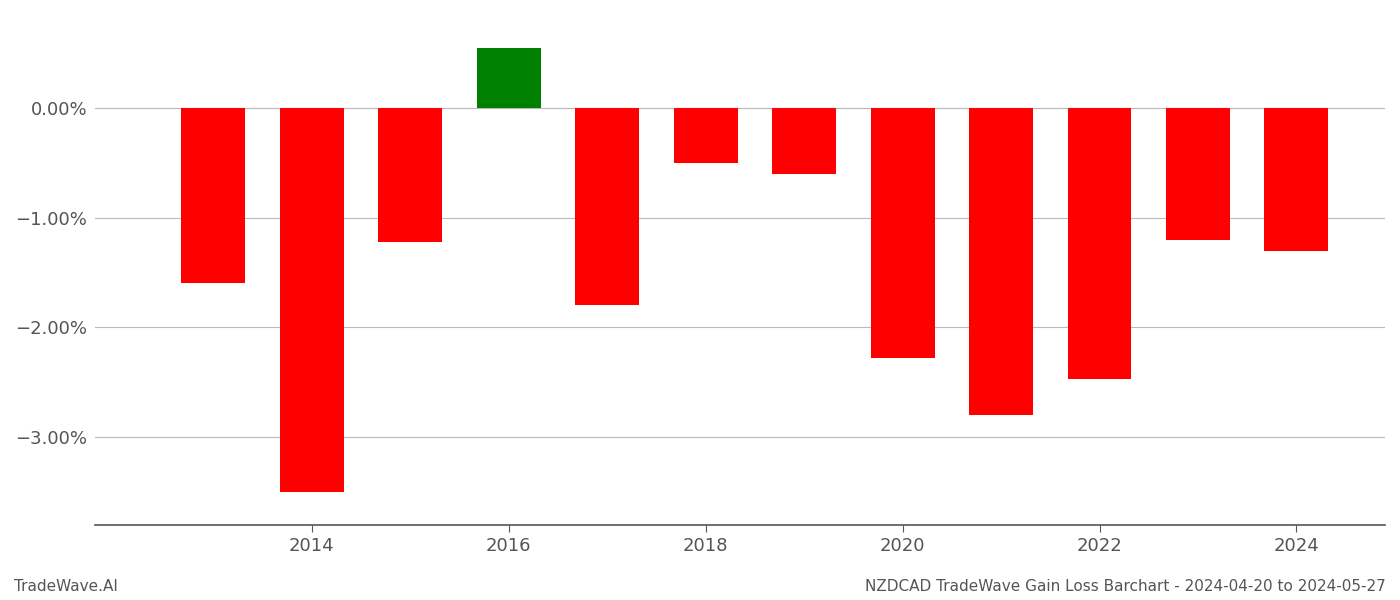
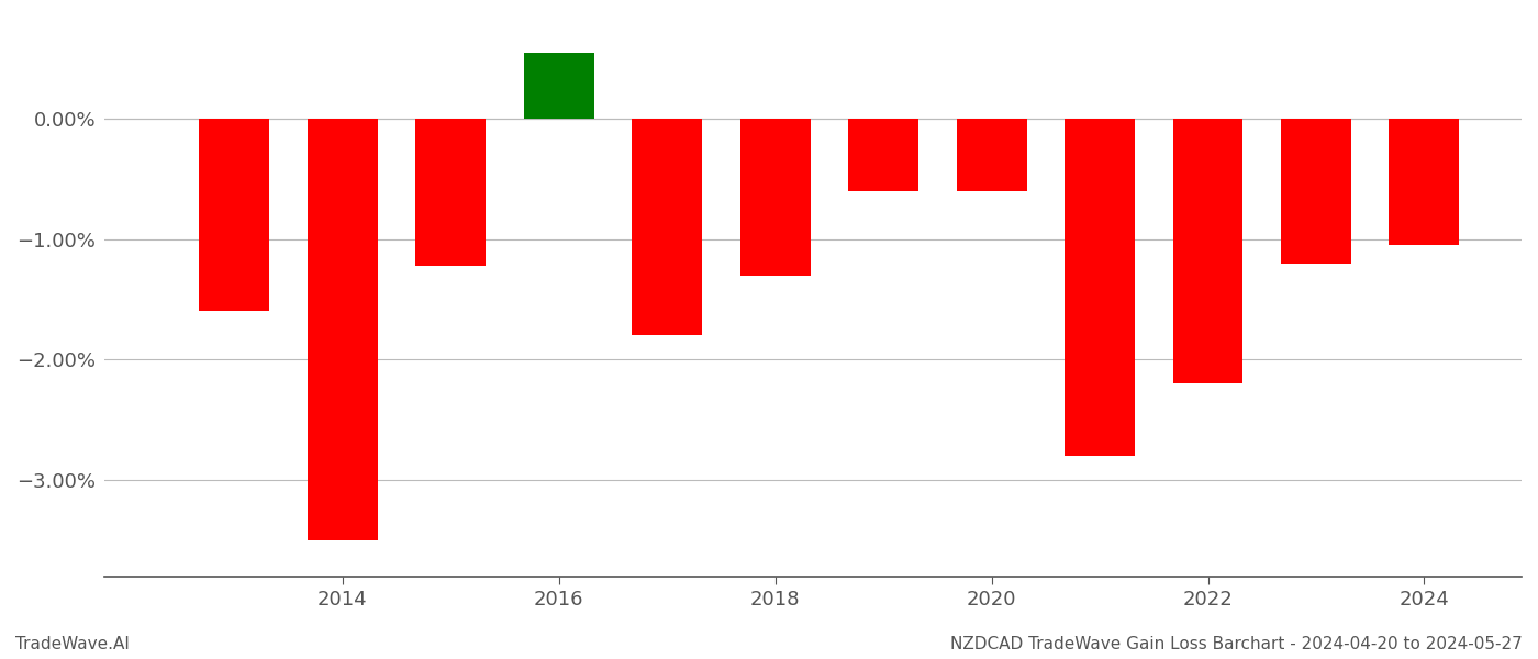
2018: -0.50% -> -1.30%
2020: -2.28% -> -0.60%
2022: -2.47% -> -2.20%
2024: -1.30% -> -1.05%
